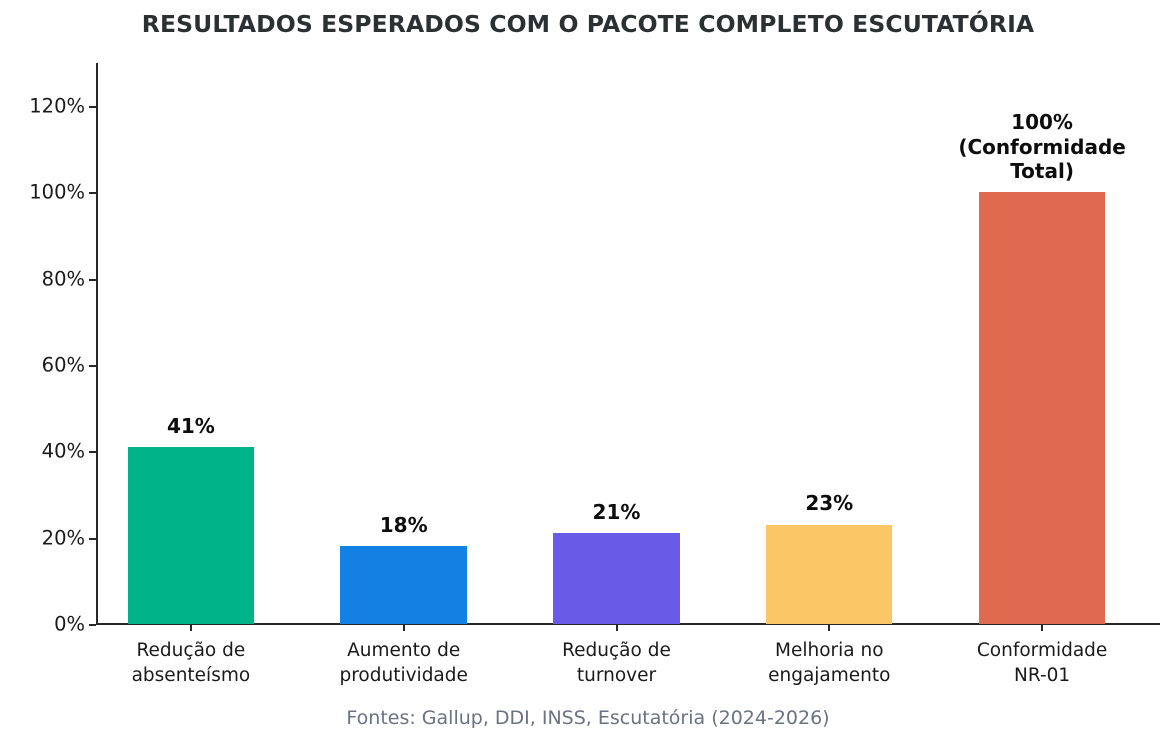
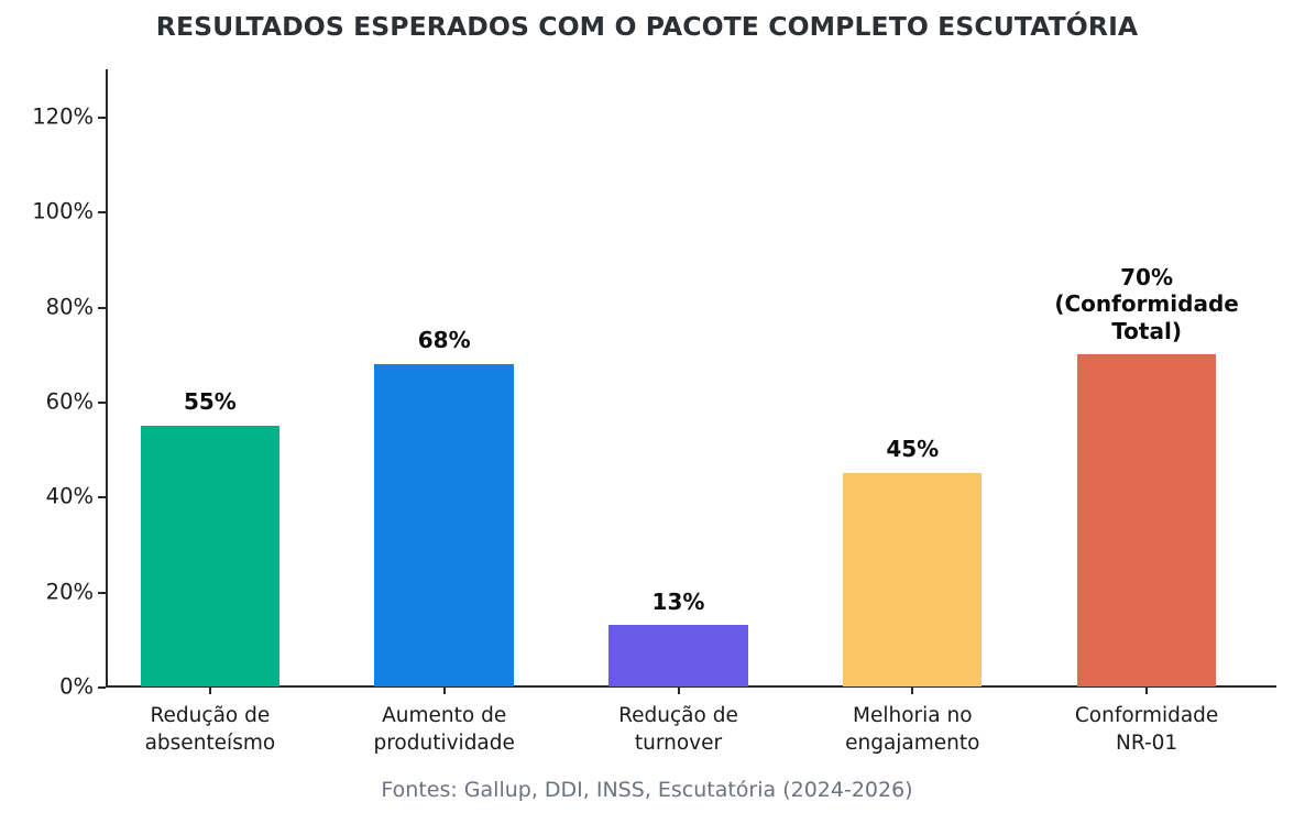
Redução de absenteísmo: 41% -> 55%
Aumento de produtividade: 18% -> 68%
Redução de turnover: 21% -> 13%
Melhoria no engajamento: 23% -> 45%
Conformidade NR-01: 100% -> 70%
